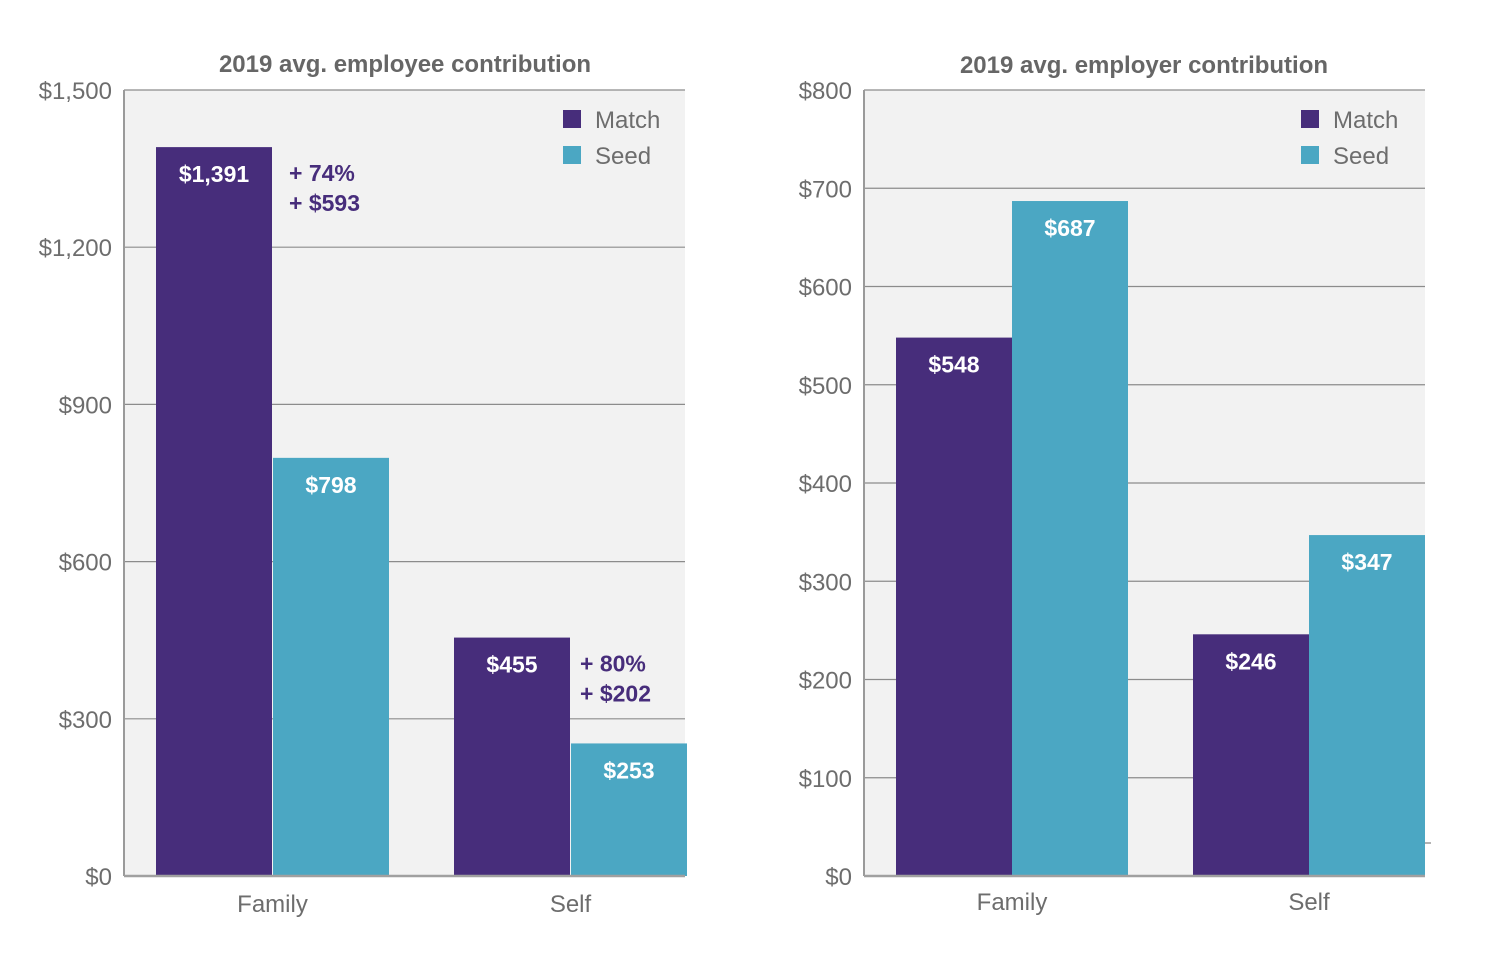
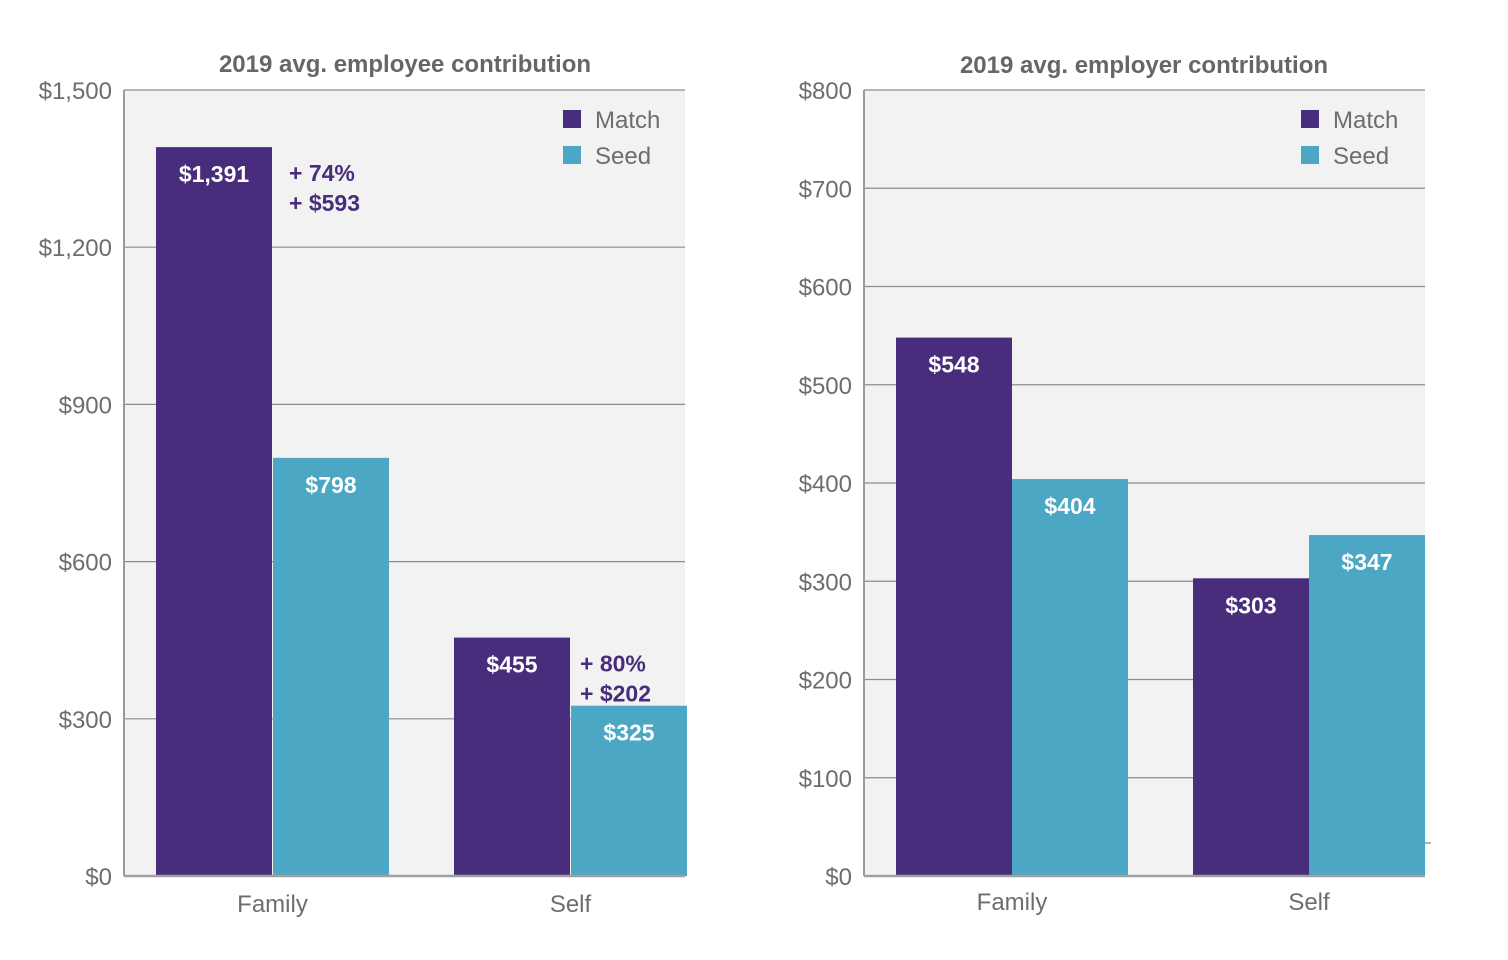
2019 avg. employee contribution/Seed/Self: $253 -> $325
2019 avg. employer contribution/Seed/Family: $687 -> $404
2019 avg. employer contribution/Match/Self: $246 -> $303
